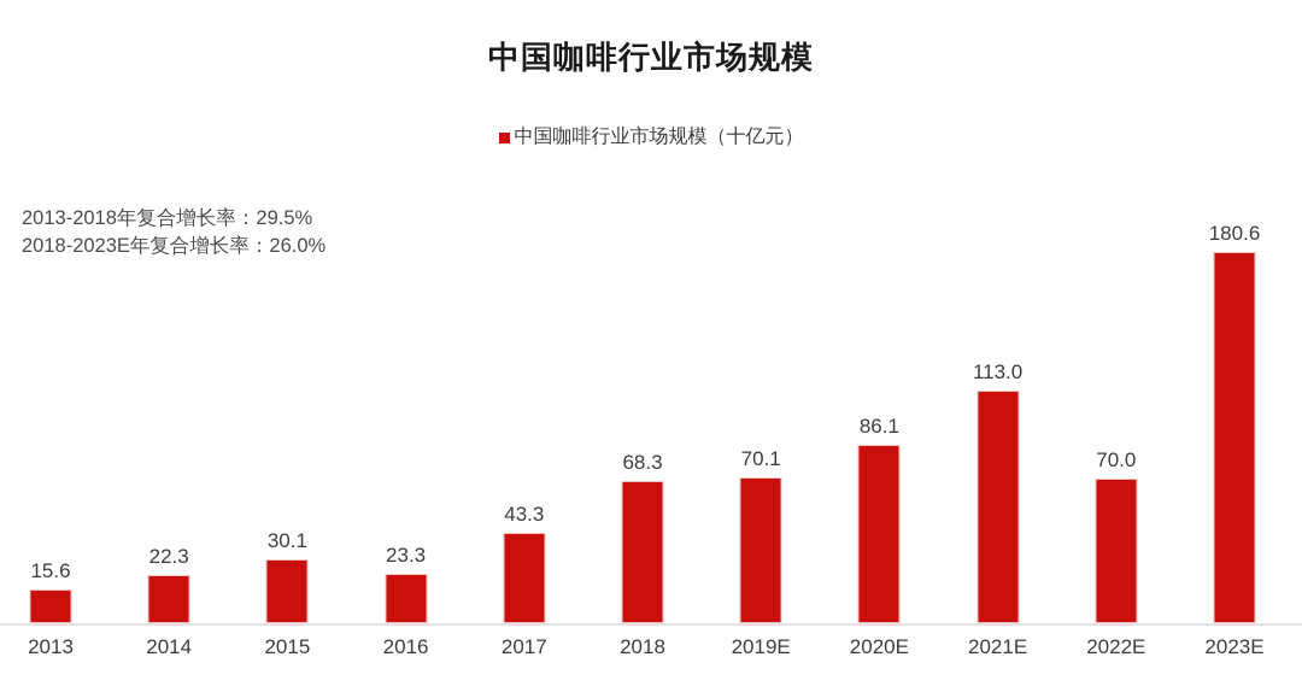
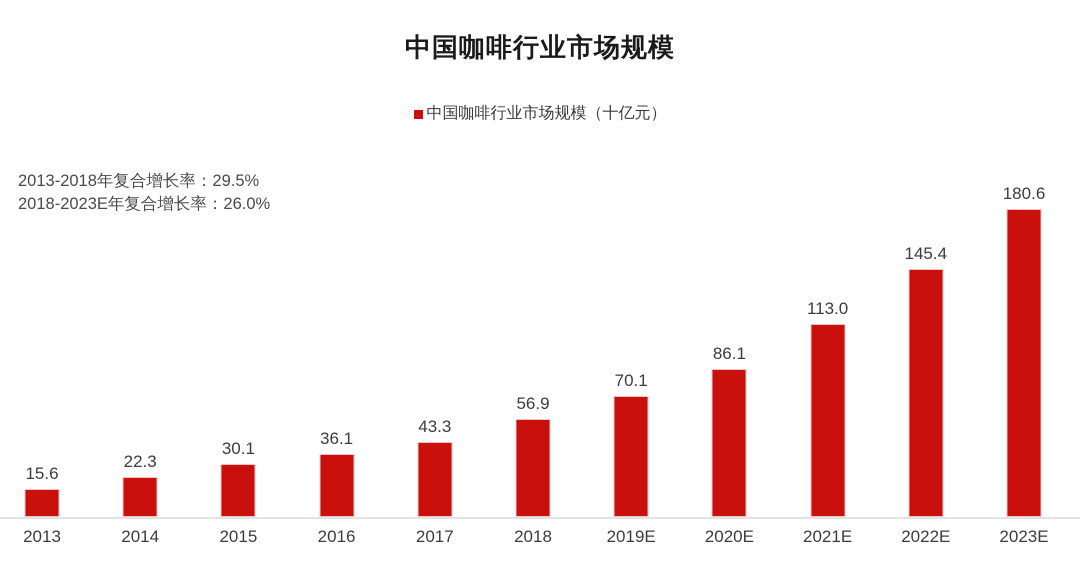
2016: 23.3 -> 36.1
2018: 68.3 -> 56.9
2022E: 70.0 -> 145.4
